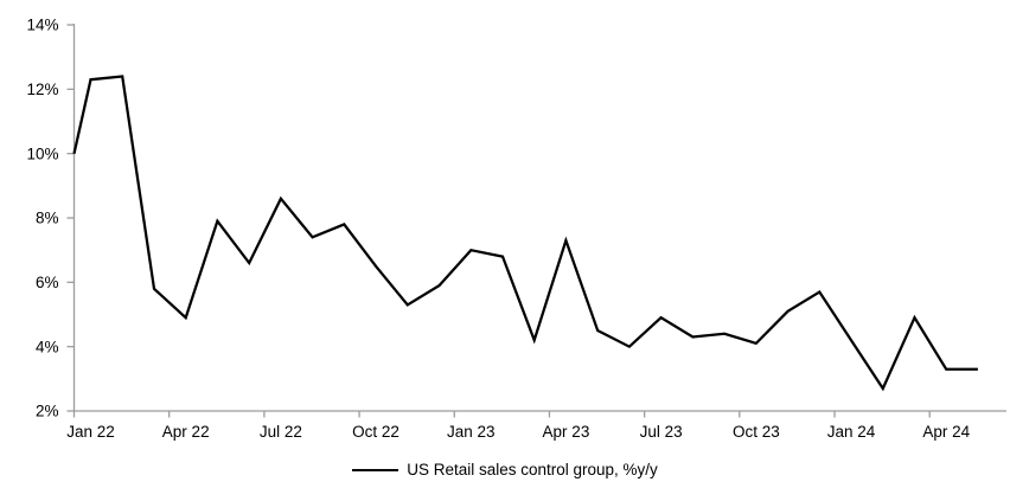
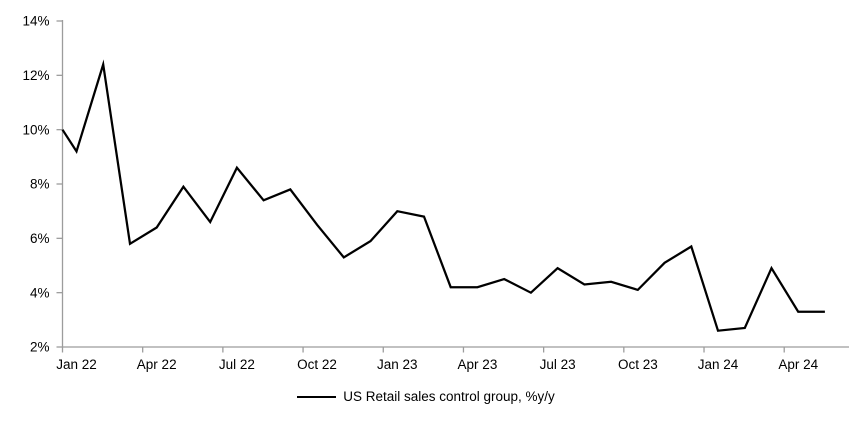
Jan 22: 12.3% -> 9.2%
Apr 22: 4.9% -> 6.4%
Apr 23: 7.3% -> 4.2%
Jan 24: 4.2% -> 2.6%
